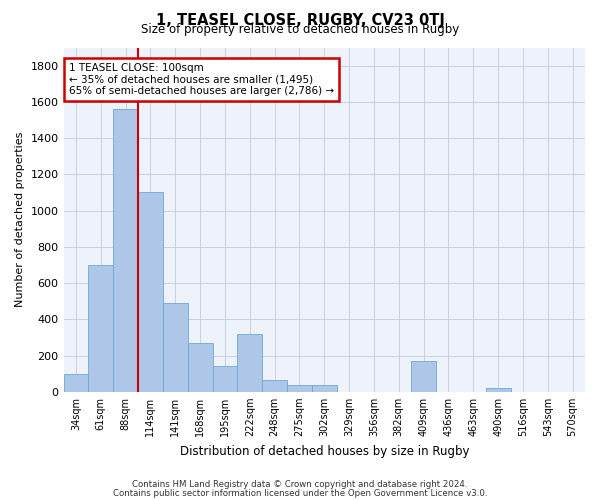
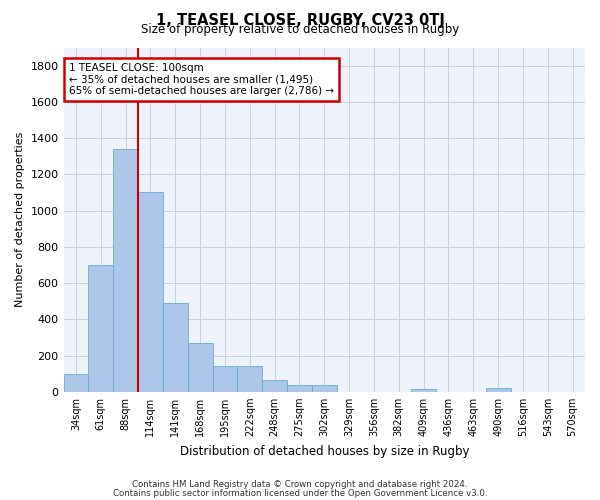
88sqm: 1560 -> 1340
222sqm: 320 -> 140
409sqm: 170 -> 20
